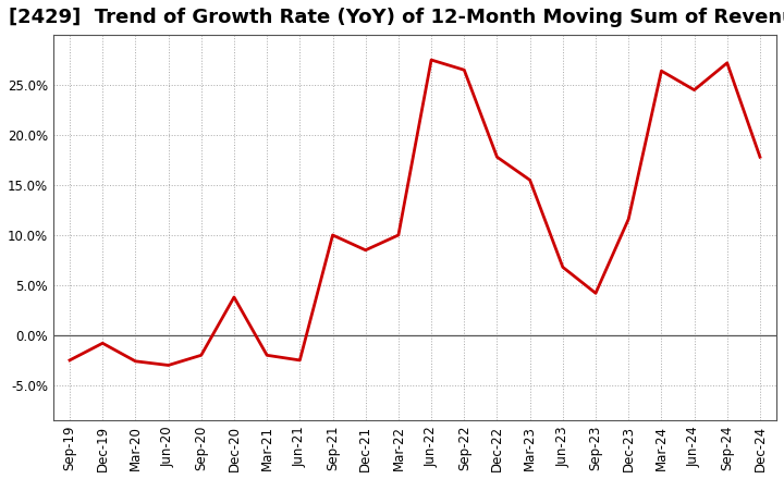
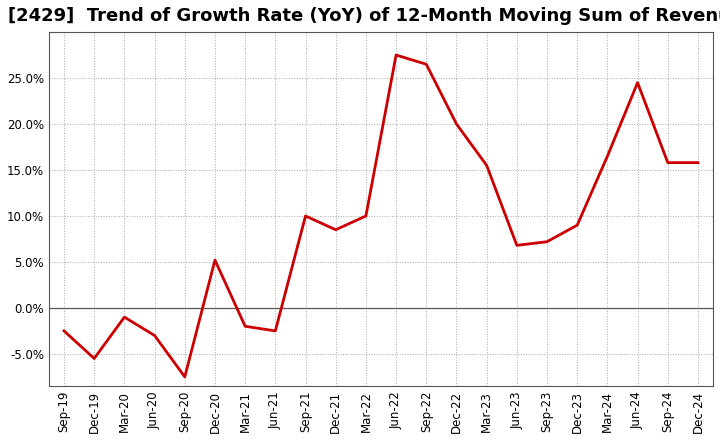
Dec-19: -0.8% -> -5.5%
Mar-20: -2.6% -> -1.0%
Sep-20: -2.0% -> -7.5%
Dec-20: 3.8% -> 5.2%
Dec-22: 17.8% -> 20.0%
Sep-23: 4.2% -> 7.2%
Dec-23: 11.6% -> 9.0%
Mar-24: 26.4% -> 16.5%
Sep-24: 27.2% -> 15.8%
Dec-24: 17.8% -> 15.8%
